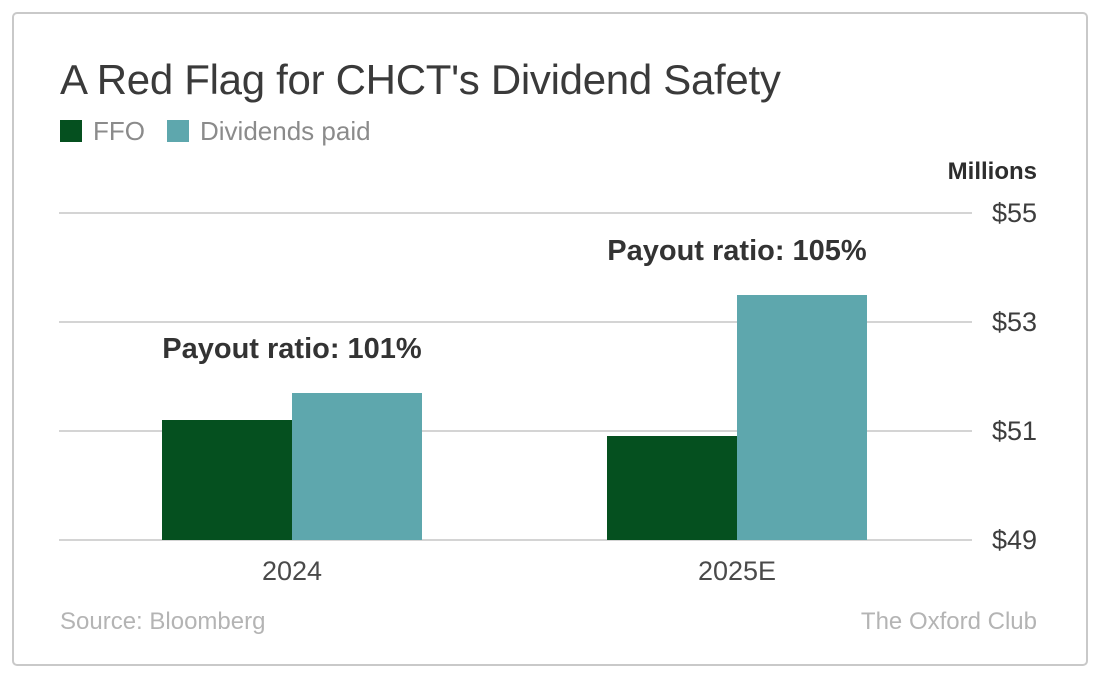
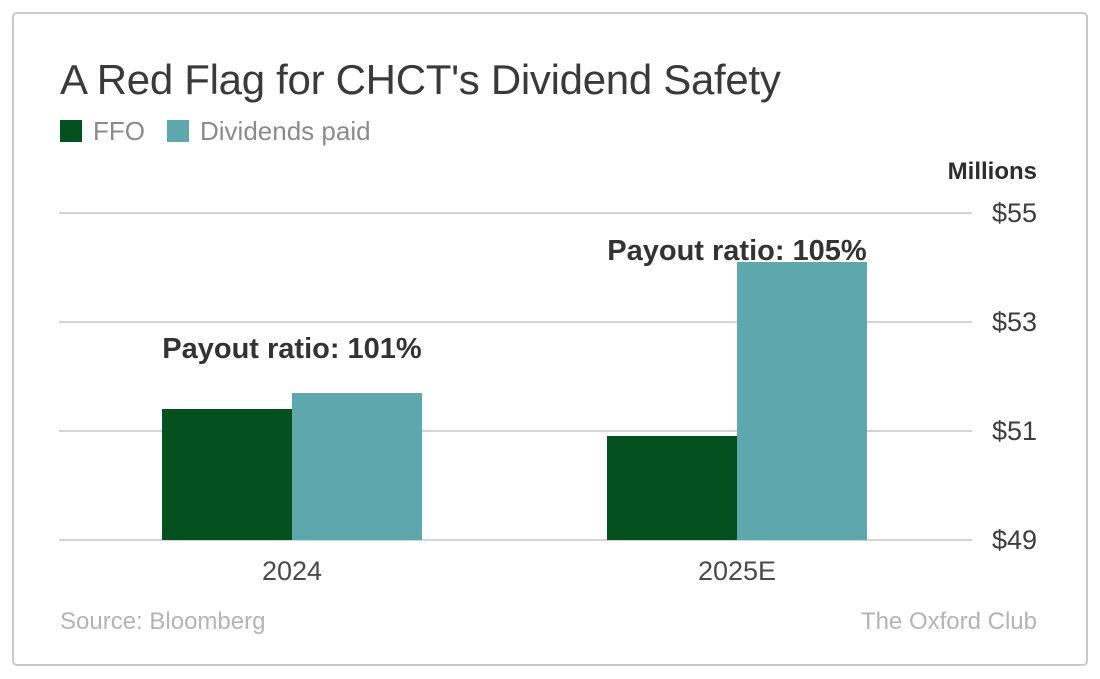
FFO/2024: $51.2 -> $51.4
Dividends paid/2025E: $53.5 -> $54.1
